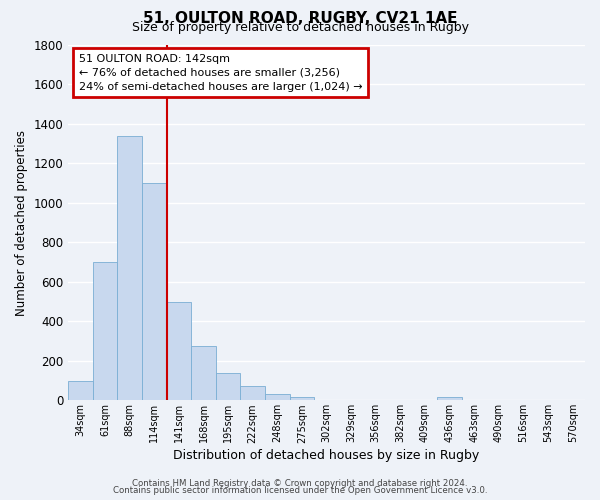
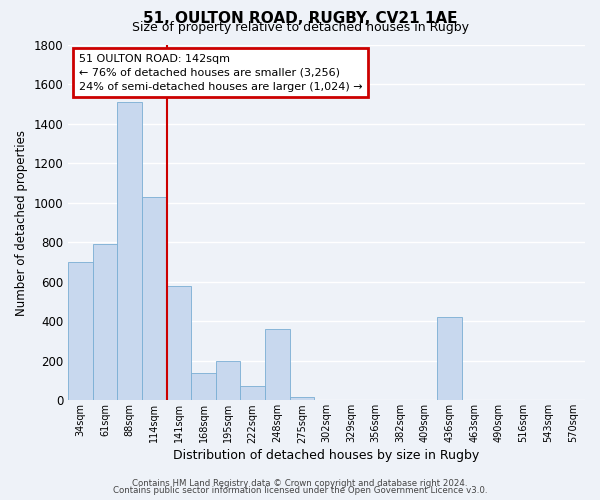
34sqm: 100 -> 700
61sqm: 700 -> 790
88sqm: 1340 -> 1510
114sqm: 1100 -> 1030
141sqm: 500 -> 580
168sqm: 280 -> 140
195sqm: 140 -> 200
248sqm: 30 -> 360
436sqm: 20 -> 420
